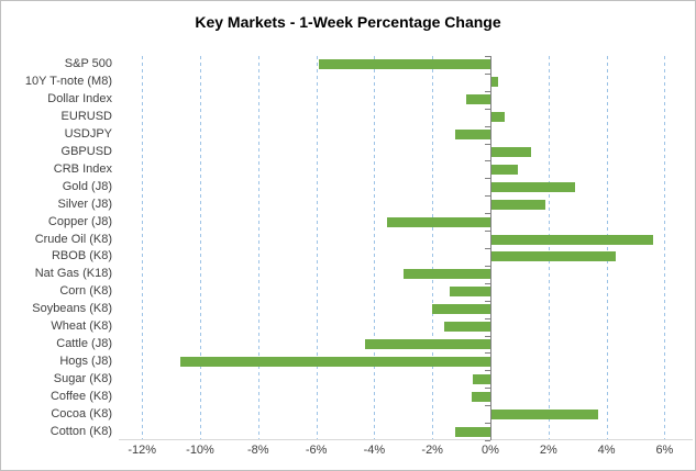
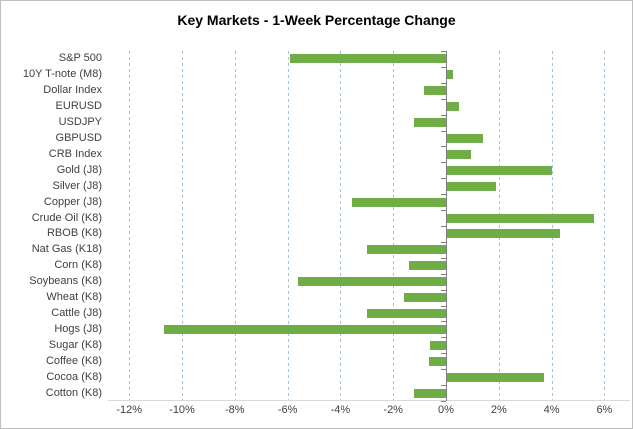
Gold (J8): 2.9% -> 4.0%
Soybeans (K8): -2.0% -> -5.6%
Cattle (J8): -4.3% -> -3.0%
